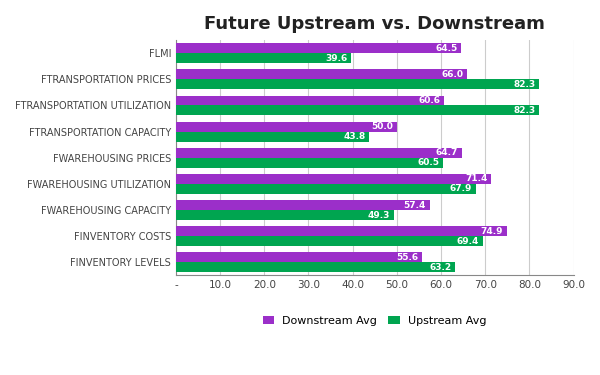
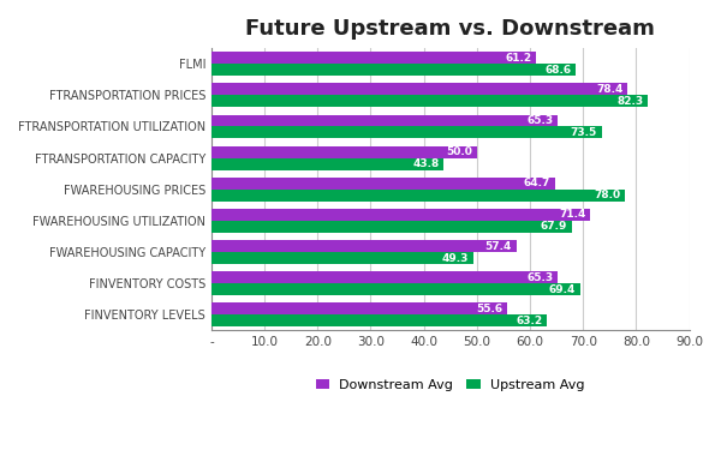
Downstream Avg/FLMI: 64.5 -> 61.2
Upstream Avg/FLMI: 39.6 -> 68.6
Downstream Avg/FTRANSPORTATION PRICES: 66.0 -> 78.4
Downstream Avg/FTRANSPORTATION UTILIZATION: 60.6 -> 65.3
Upstream Avg/FTRANSPORTATION UTILIZATION: 82.3 -> 73.5
Upstream Avg/FWAREHOUSING PRICES: 60.5 -> 78.0
Downstream Avg/FINVENTORY COSTS: 74.9 -> 65.3
